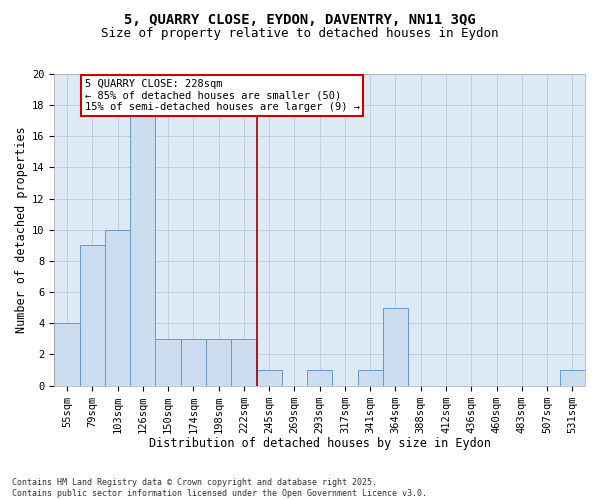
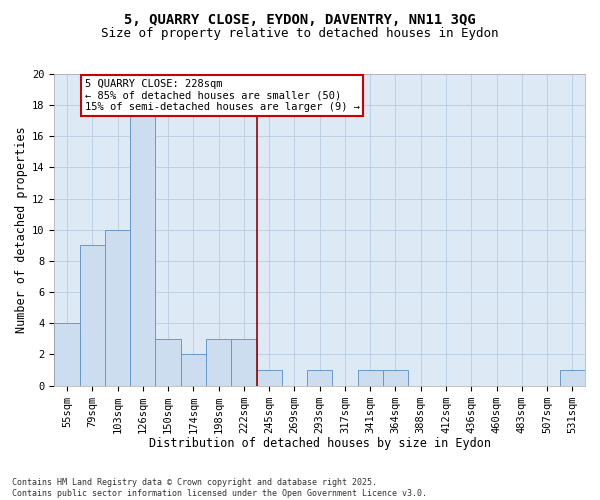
174sqm: 3 -> 2
364sqm: 5 -> 1
